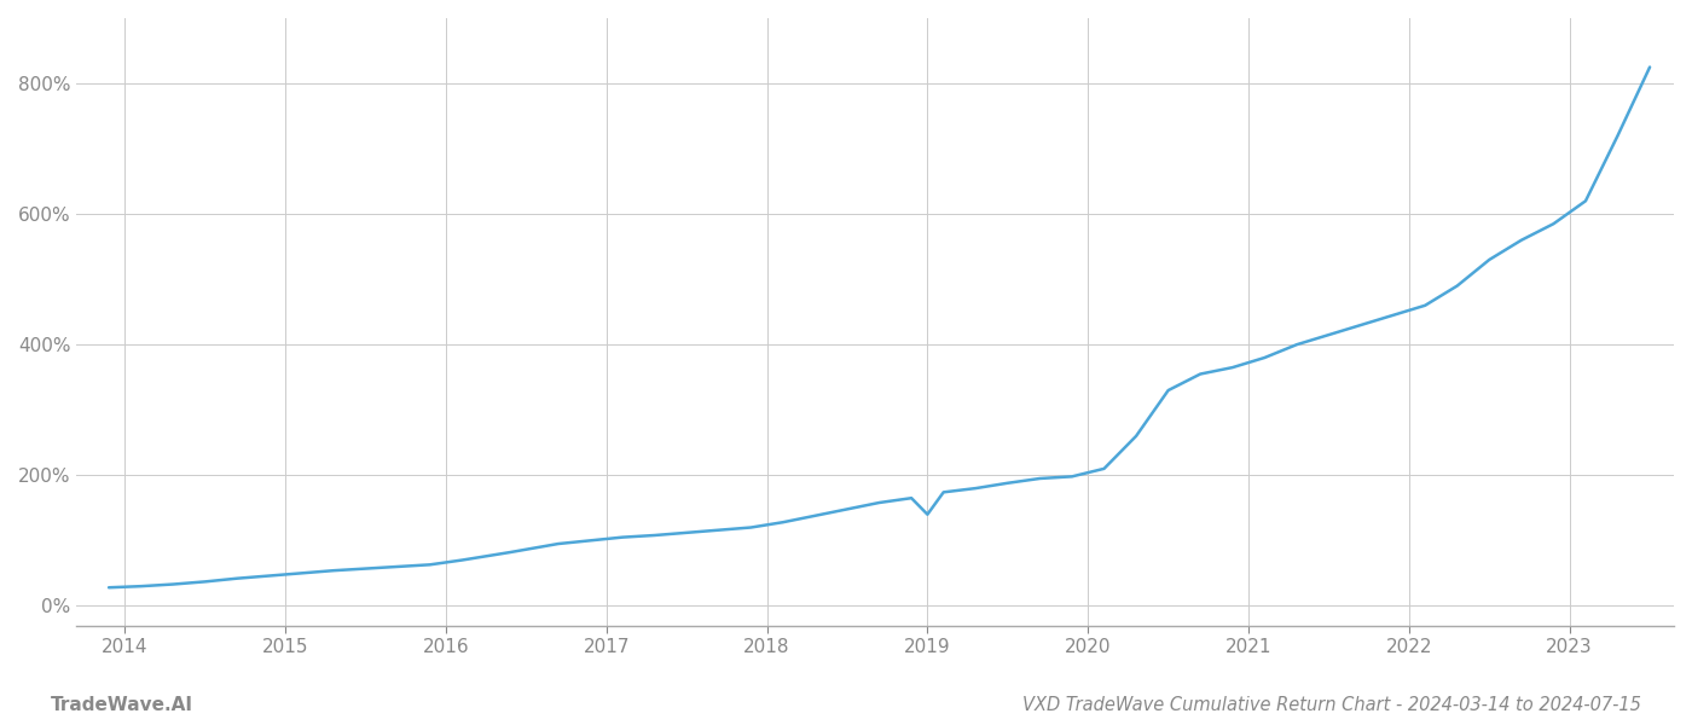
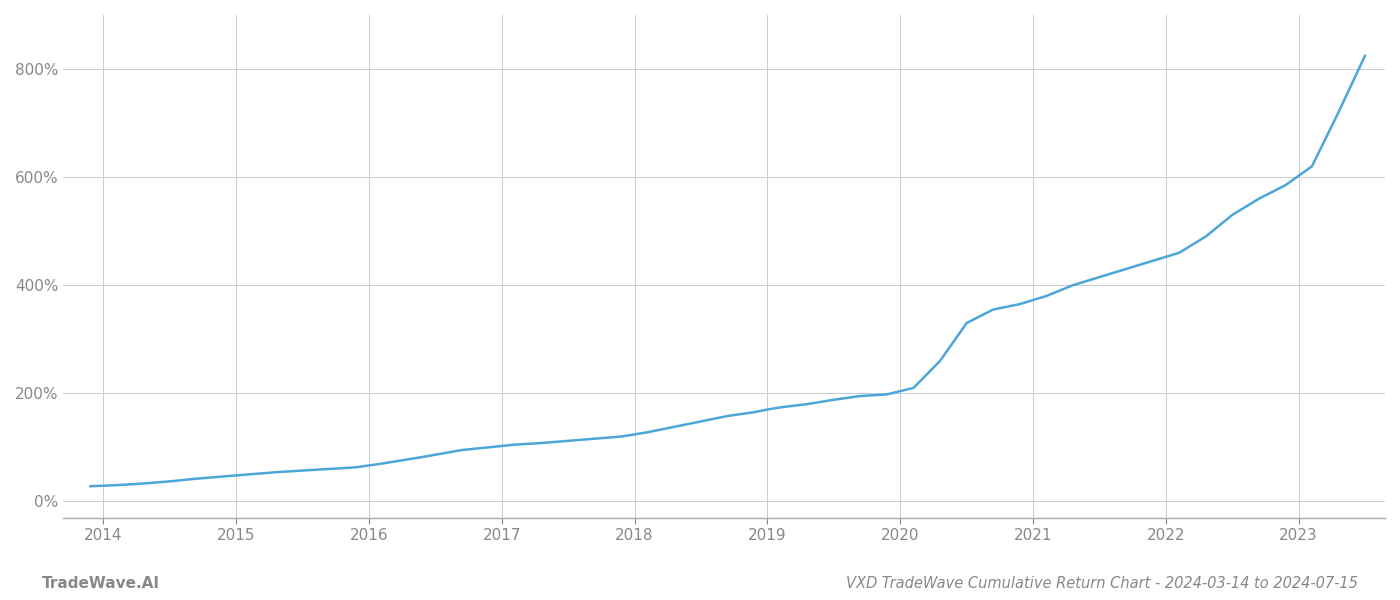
2019: 140% -> 170%
